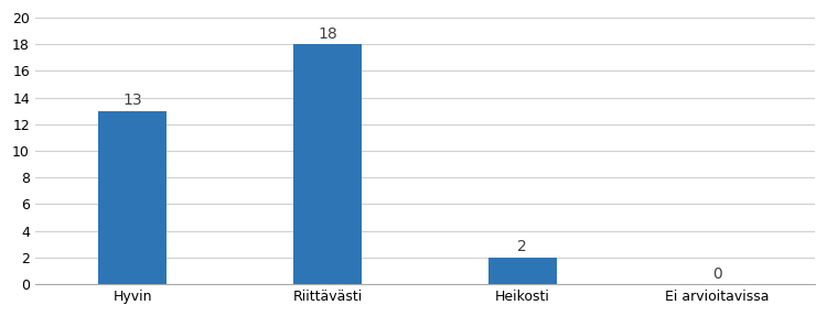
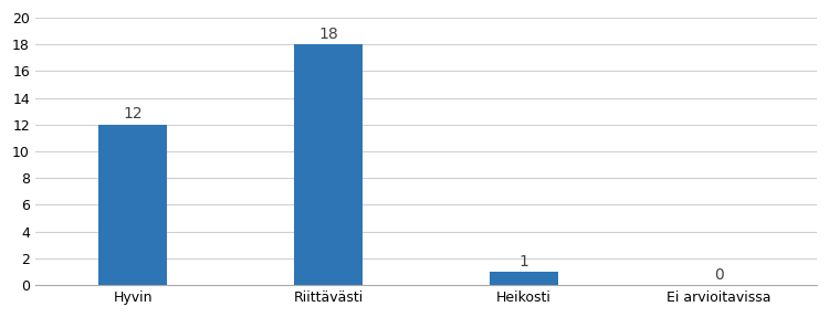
Hyvin: 13 -> 12
Heikosti: 2 -> 1
